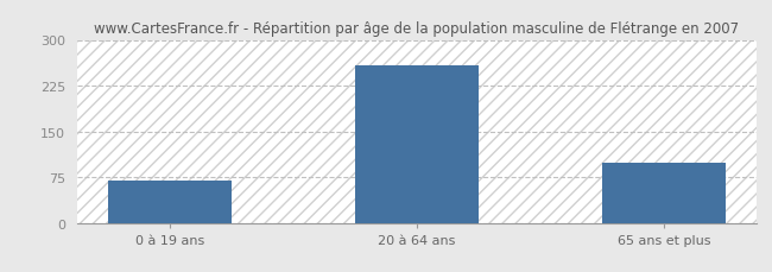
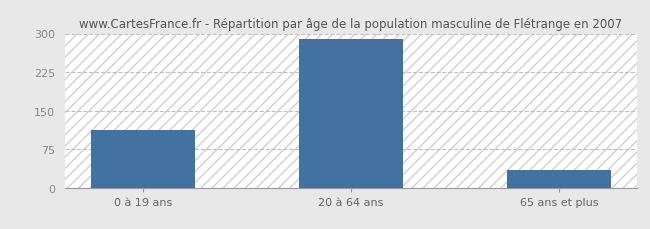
0 à 19 ans: 70 -> 113
20 à 64 ans: 258 -> 290
65 ans et plus: 98 -> 35
